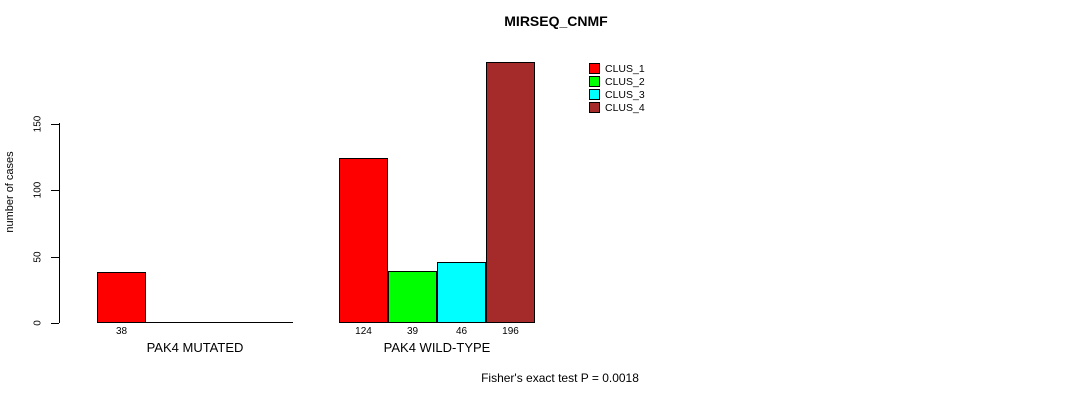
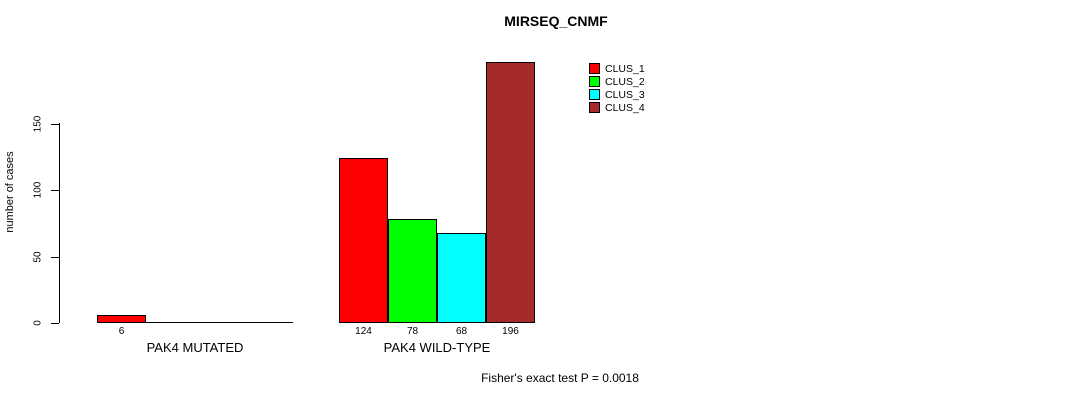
CLUS_1/PAK4 MUTATED: 38 -> 6
CLUS_2/PAK4 WILD-TYPE: 39 -> 78
CLUS_3/PAK4 WILD-TYPE: 46 -> 68
